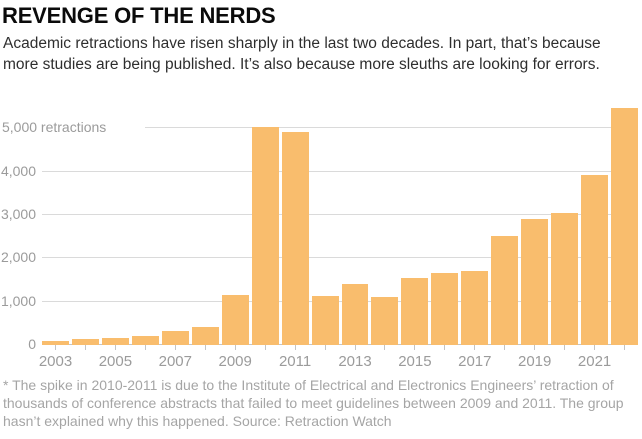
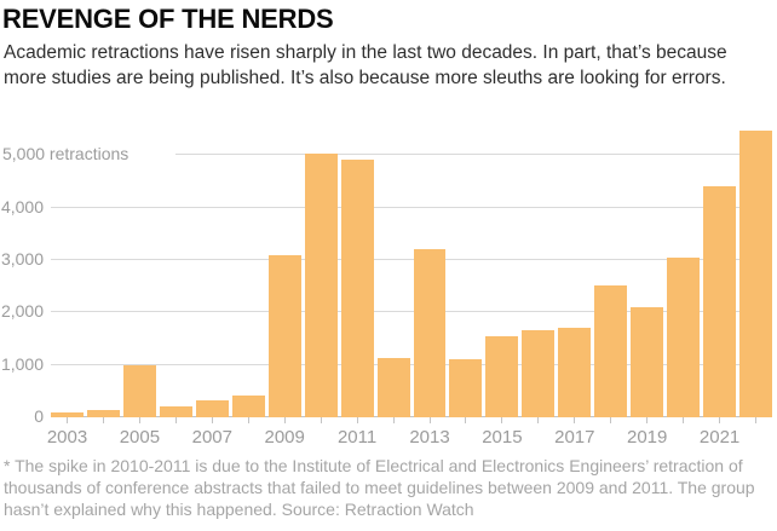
2005: 200 -> 1000
2009: 1200 -> 3100
2013: 1400 -> 3200
2019: 2900 -> 2100
2021: 3900 -> 4400
